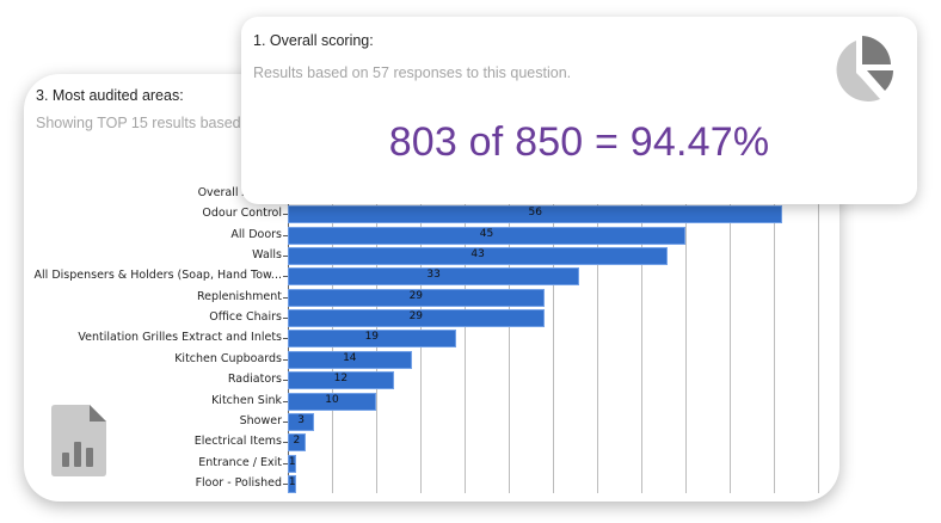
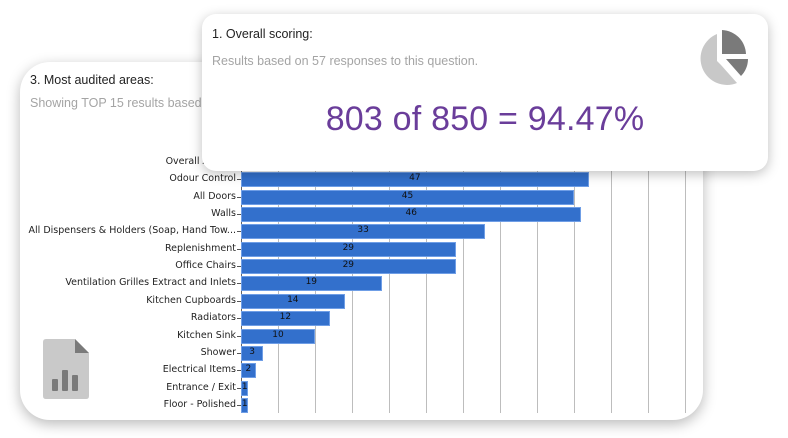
Odour Control: 56 -> 47
Walls: 43 -> 46
